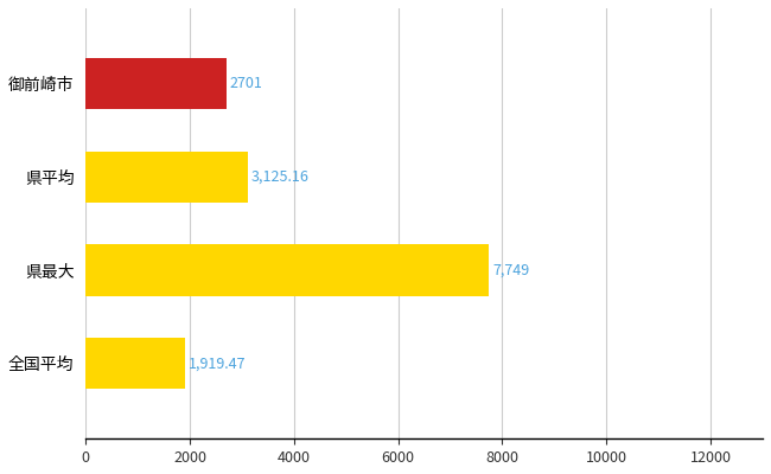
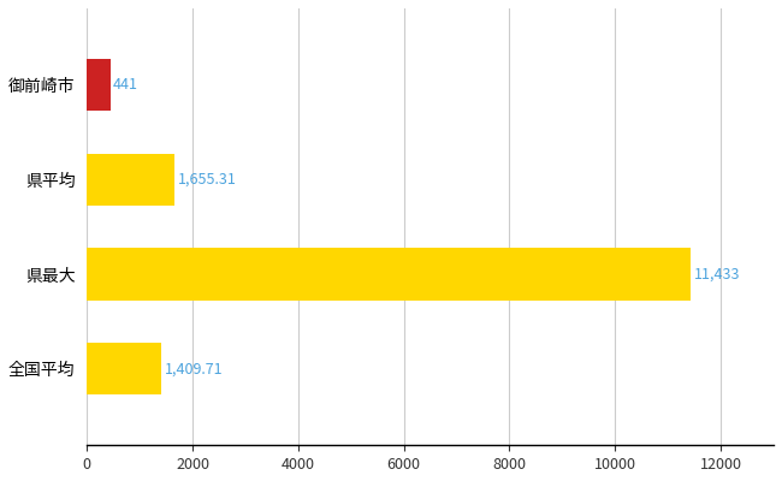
御前崎市: 2701 -> 441
県平均: 3,125.16 -> 1,655.31
県最大: 7,749 -> 11,433
全国平均: 1,919.47 -> 1,409.71
